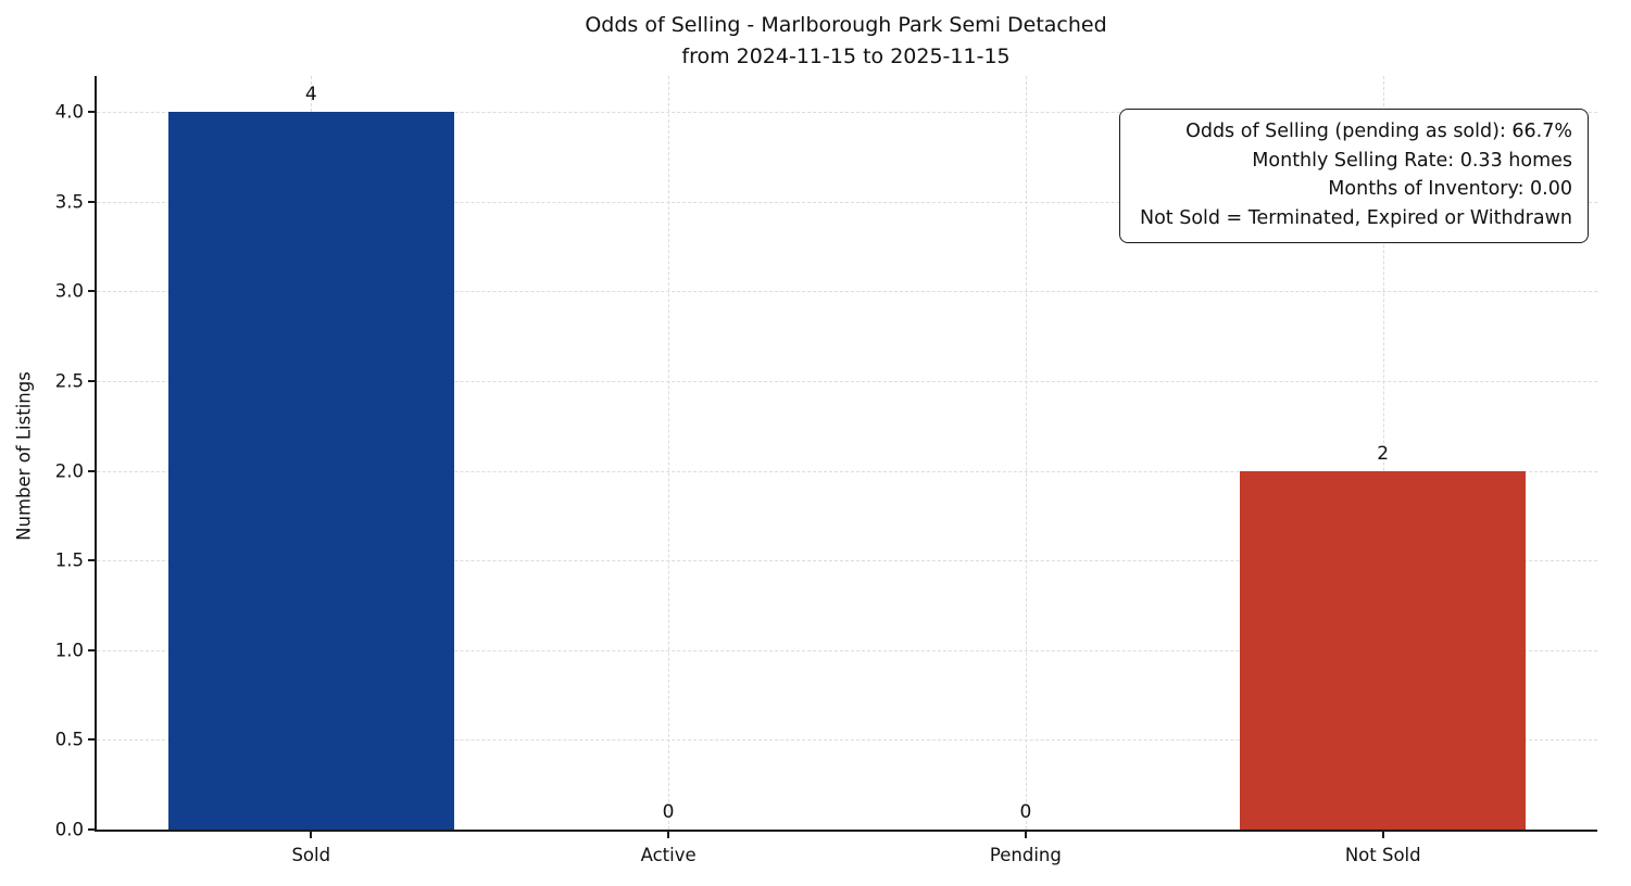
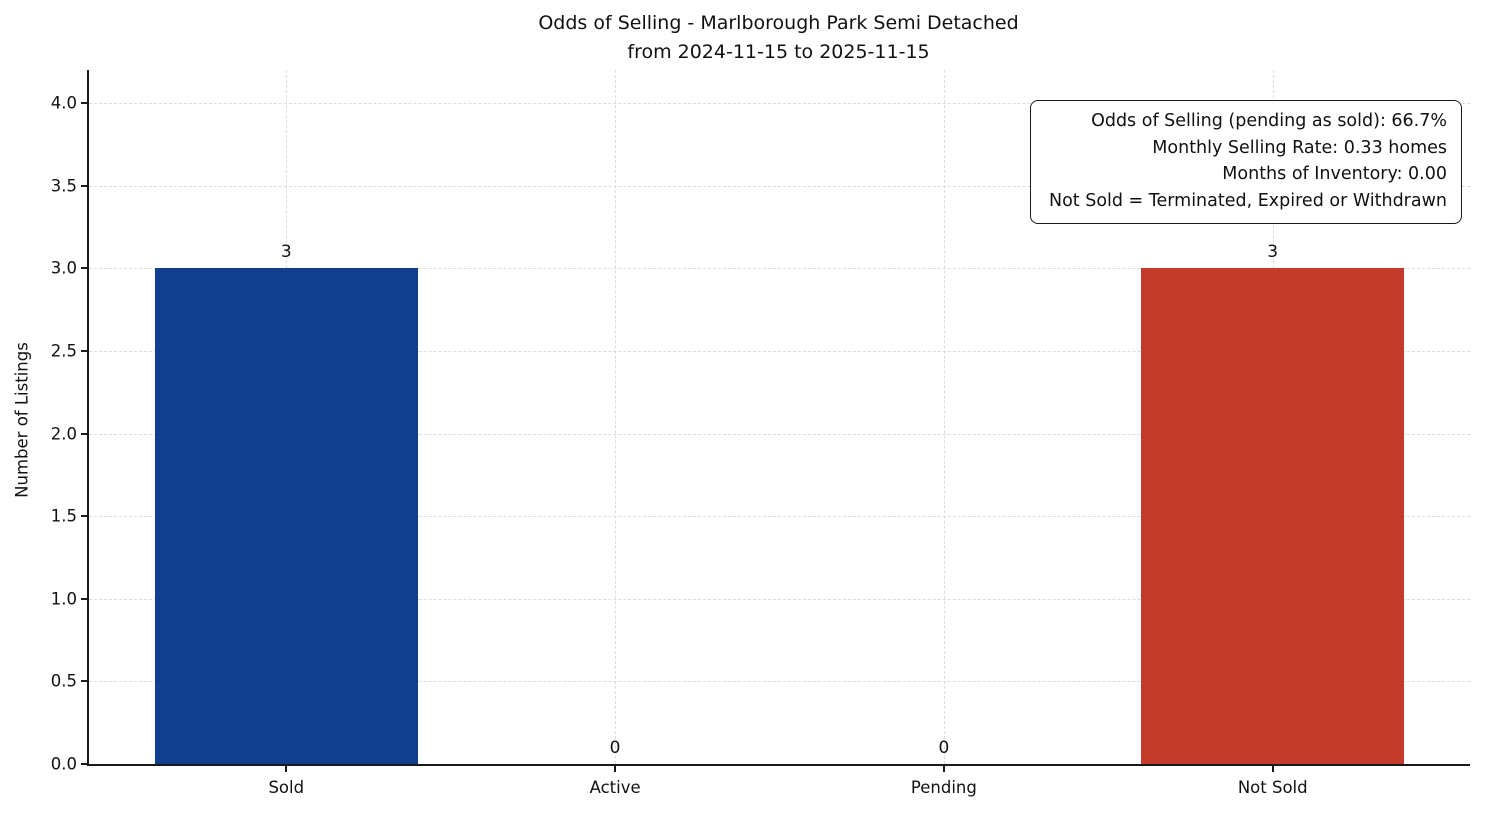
Sold: 4 -> 3
Not Sold: 2 -> 3
